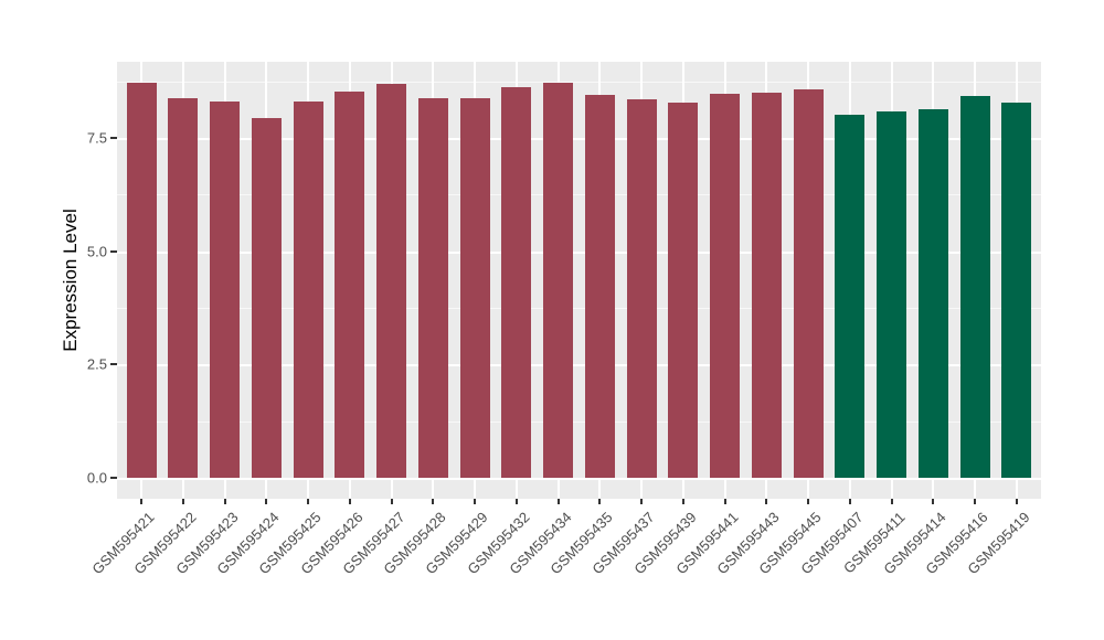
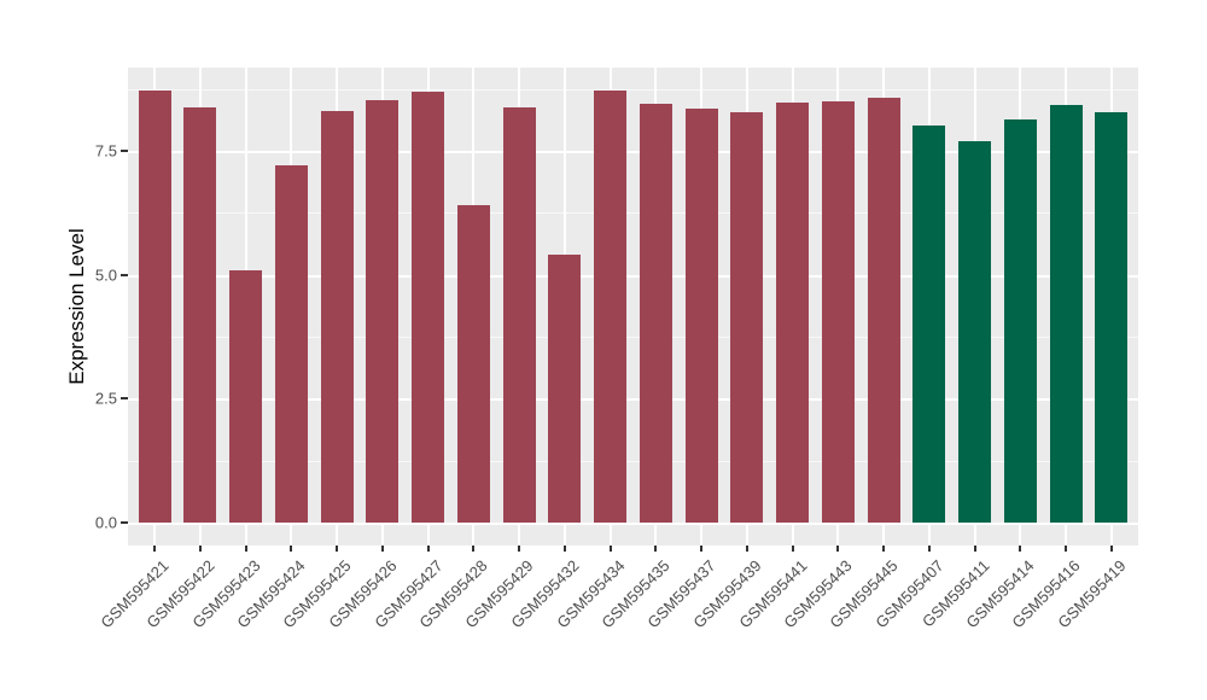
GSM595423: 8.3 -> 5.1
GSM595424: 7.9 -> 7.2
GSM595428: 8.4 -> 6.4
GSM595432: 8.6 -> 5.4
GSM595411: 8.1 -> 7.7
